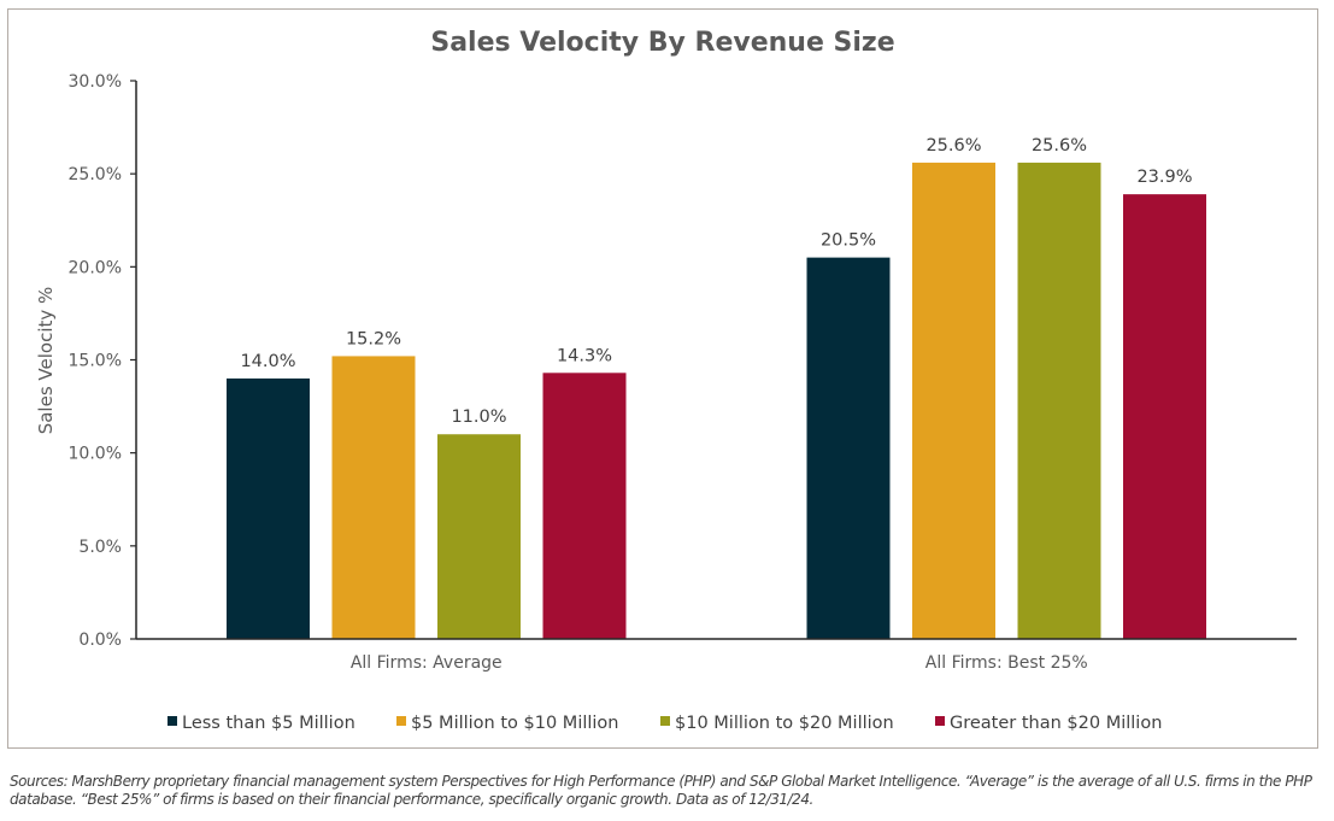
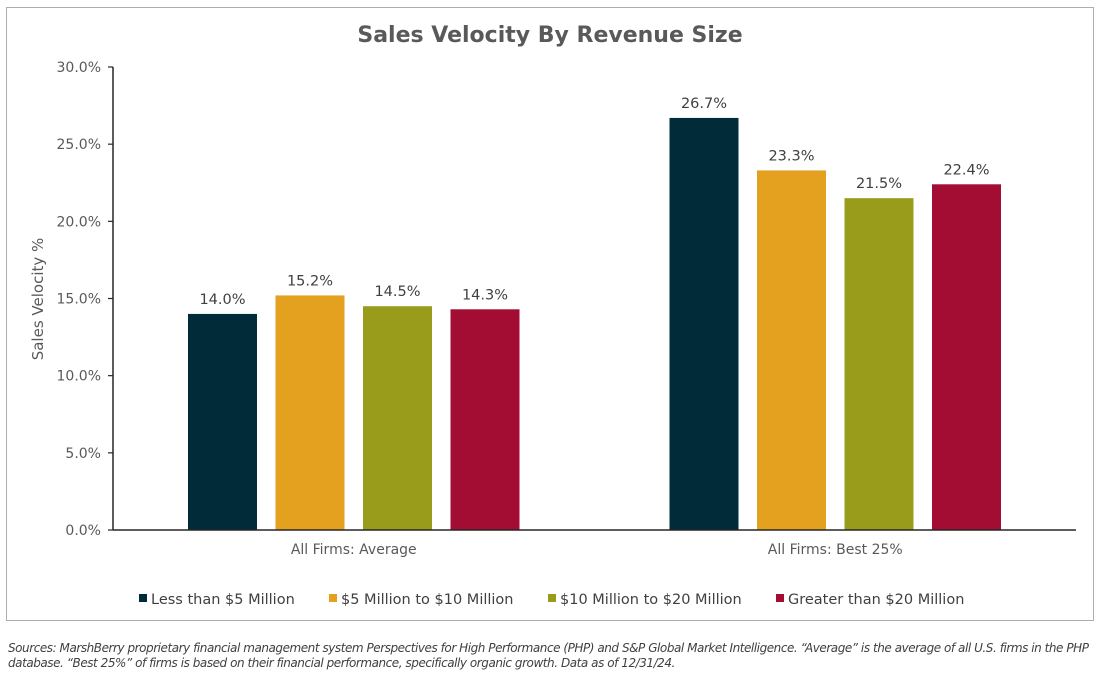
$10 Million to $20 Million/All Firms: Average: 11.0% -> 14.5%
Less than $5 Million/All Firms: Best 25%: 20.5% -> 26.7%
$5 Million to $10 Million/All Firms: Best 25%: 25.6% -> 23.3%
$10 Million to $20 Million/All Firms: Best 25%: 25.6% -> 21.5%
Greater than $20 Million/All Firms: Best 25%: 23.9% -> 22.4%
